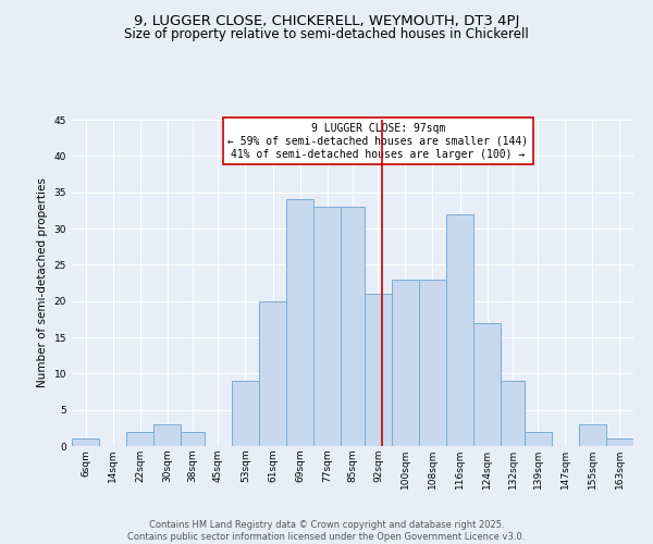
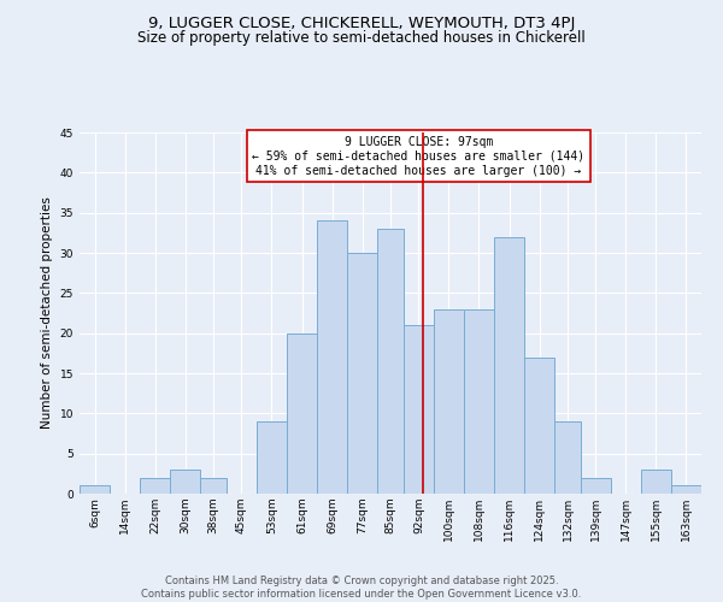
77sqm: 33 -> 30
